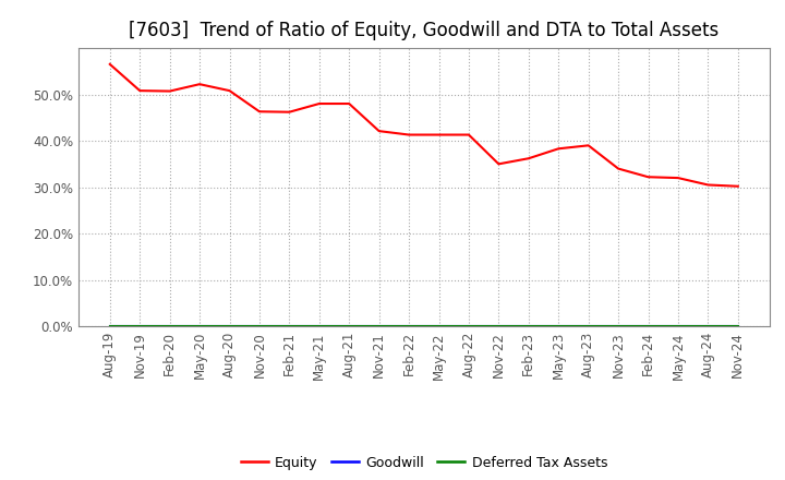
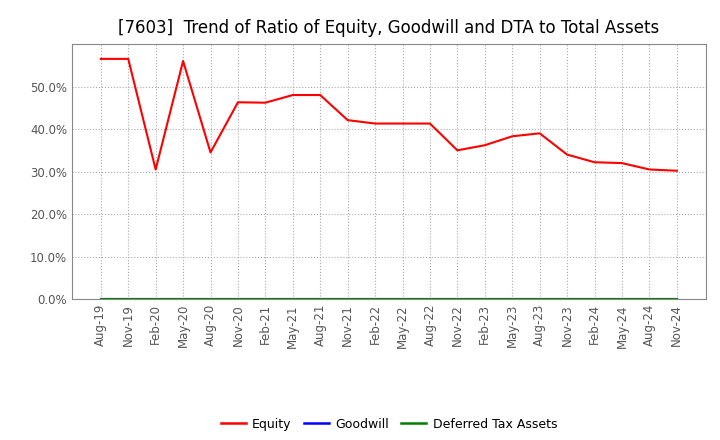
Equity/Nov-19: 50.8% -> 56.5%
Equity/Feb-20: 50.7% -> 30.5%
Equity/May-20: 52.2% -> 56.0%
Equity/Aug-20: 50.8% -> 34.5%
